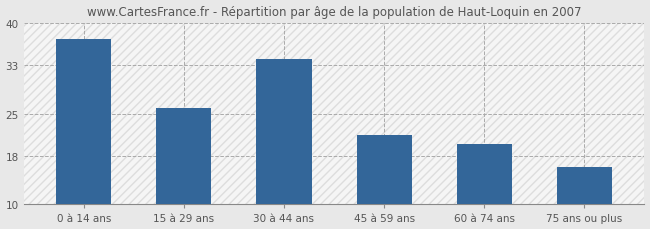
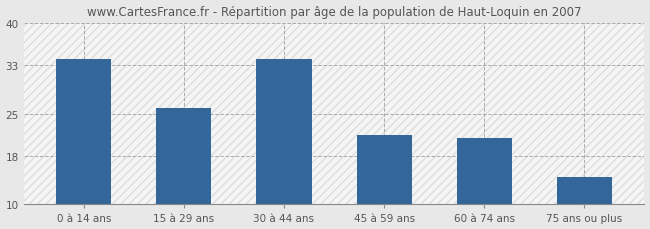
0 à 14 ans: 37.4 -> 34.0
60 à 74 ans: 20.0 -> 21.0
75 ans ou plus: 16.2 -> 14.5
